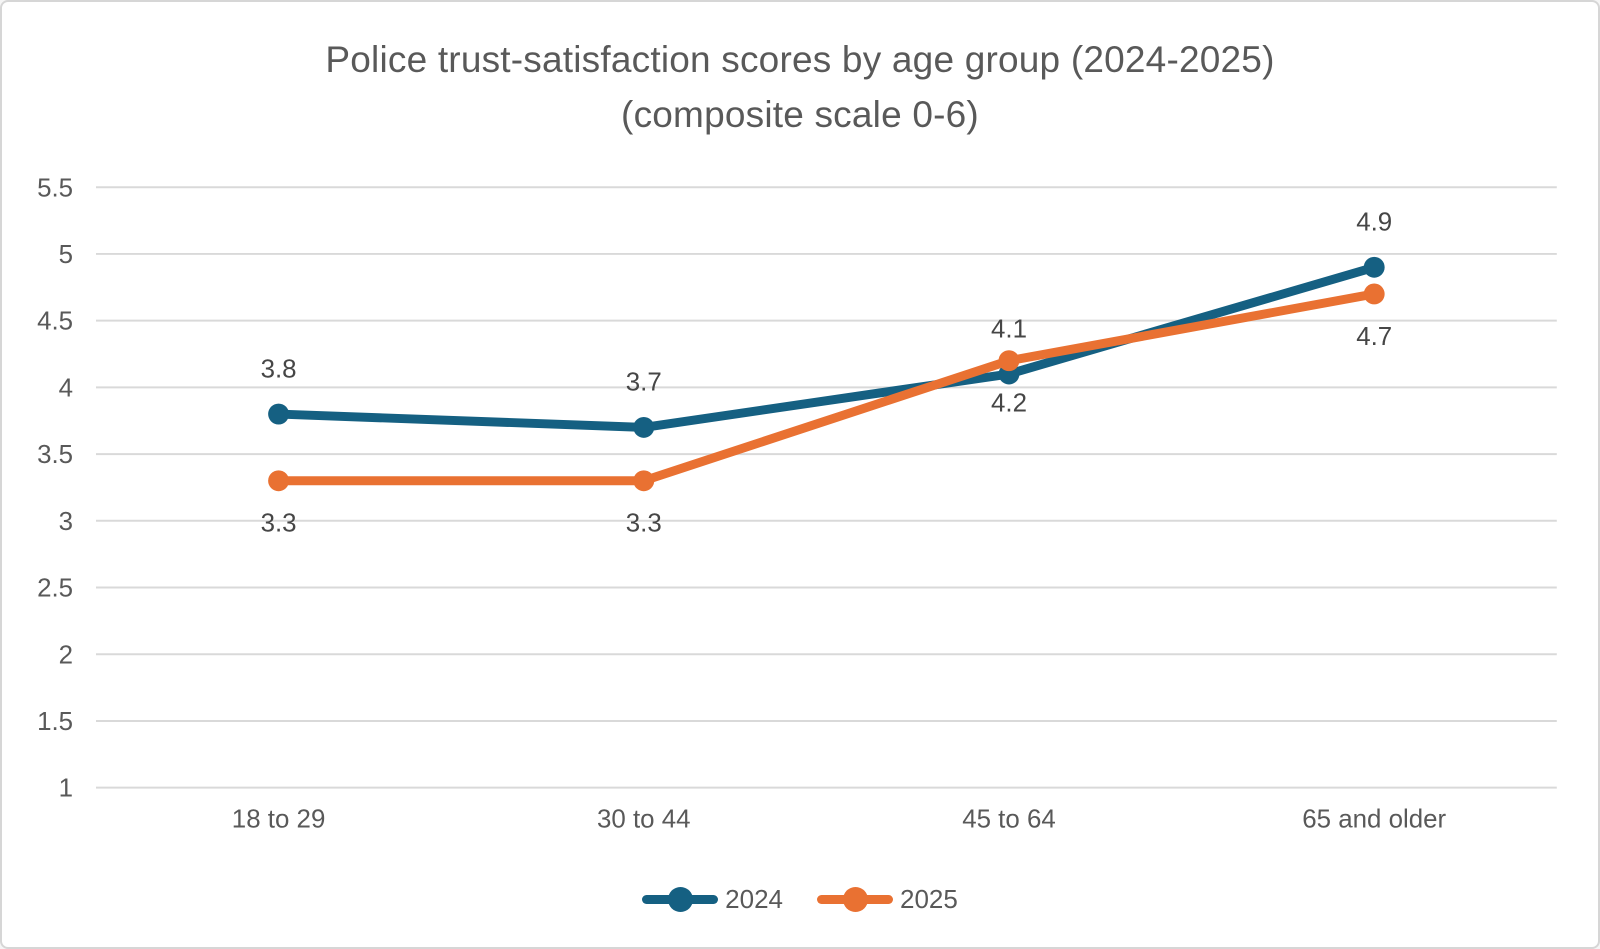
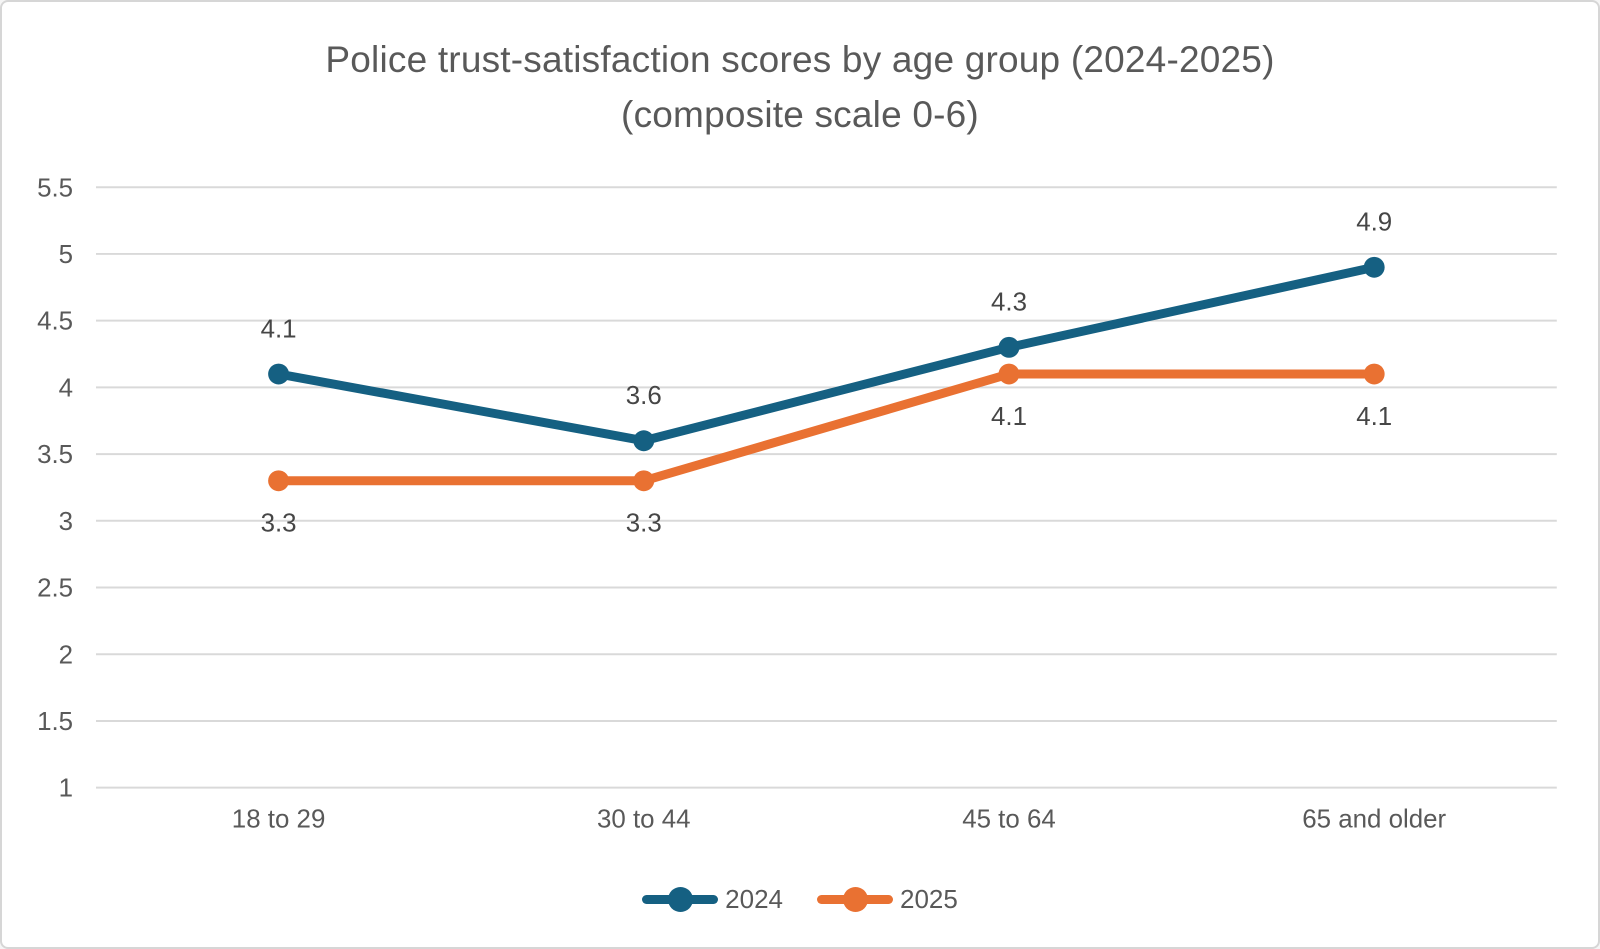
2024/18 to 29: 3.8 -> 4.1
2024/30 to 44: 3.7 -> 3.6
2024/45 to 64: 4.1 -> 4.3
2025/45 to 64: 4.2 -> 4.1
2025/65 and older: 4.7 -> 4.1
